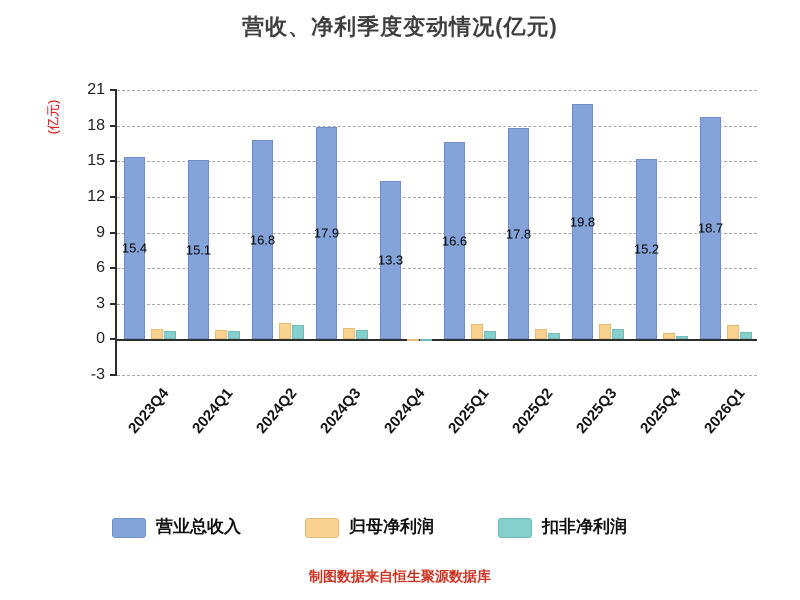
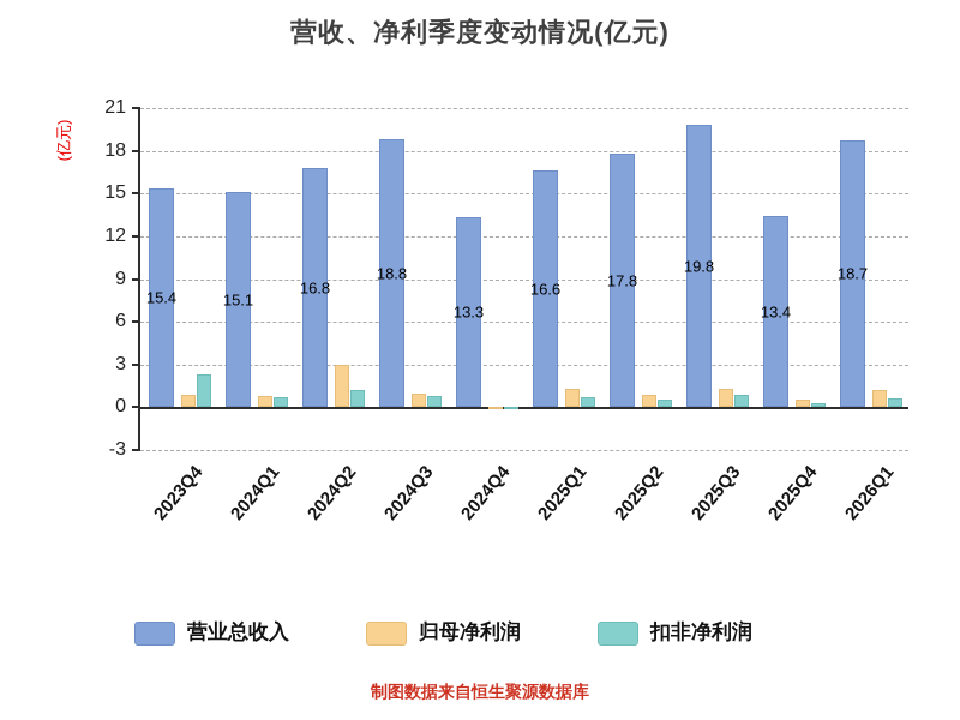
扣非净利润/2023Q4: 0.7 -> 2.3
归母净利润/2024Q2: 1.4 -> 3.0
营业总收入/2024Q3: 17.9 -> 18.8
营业总收入/2025Q4: 15.2 -> 13.4
